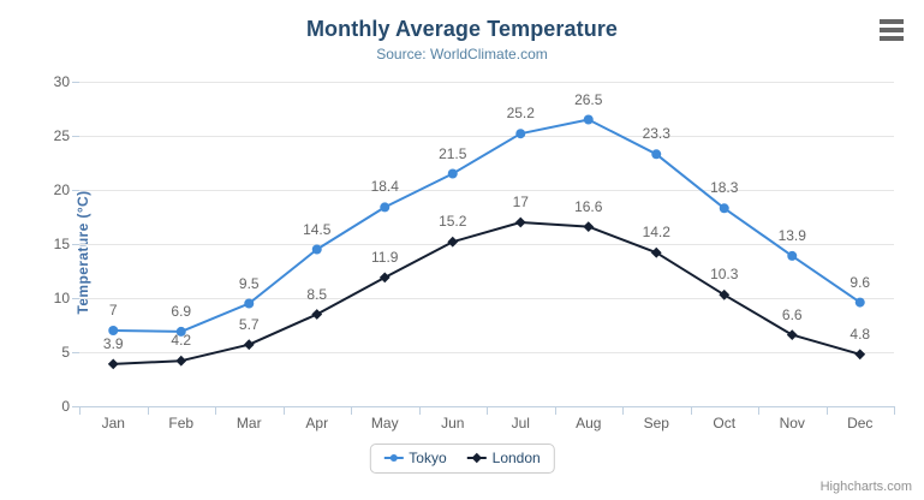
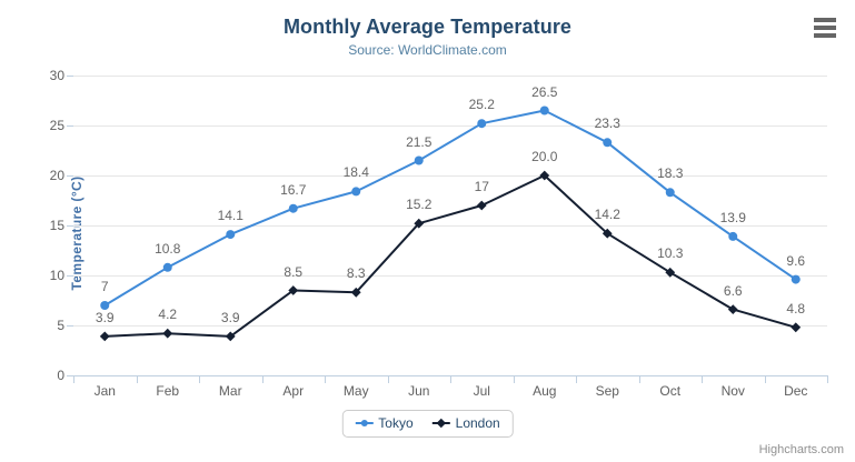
Tokyo/Feb: 6.9 -> 10.8
Tokyo/Mar: 9.5 -> 14.1
London/Mar: 5.7 -> 3.9
Tokyo/Apr: 14.5 -> 16.7
London/May: 11.9 -> 8.3
London/Aug: 16.6 -> 20.0
